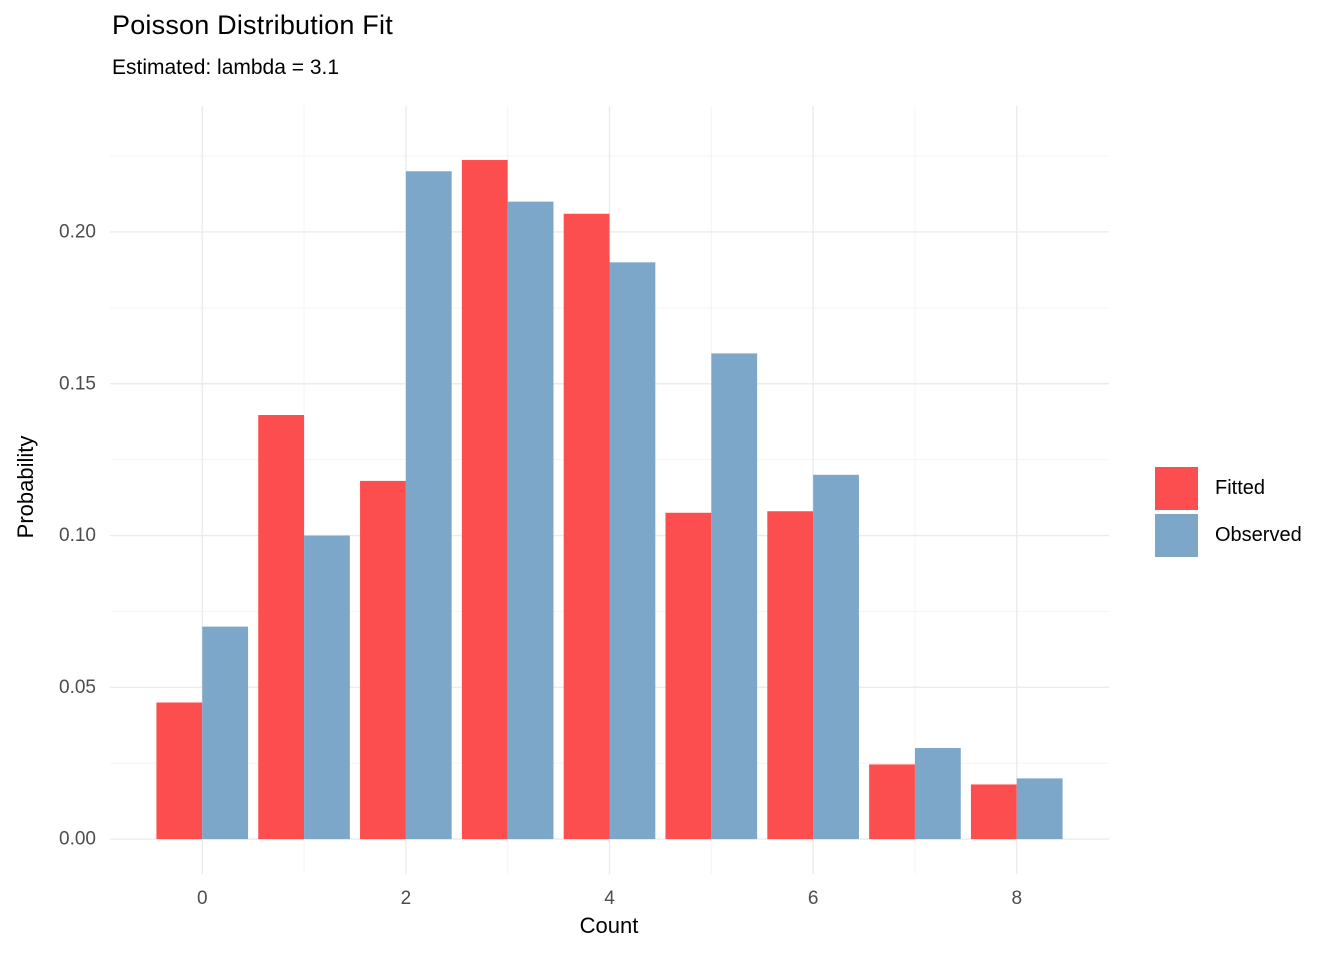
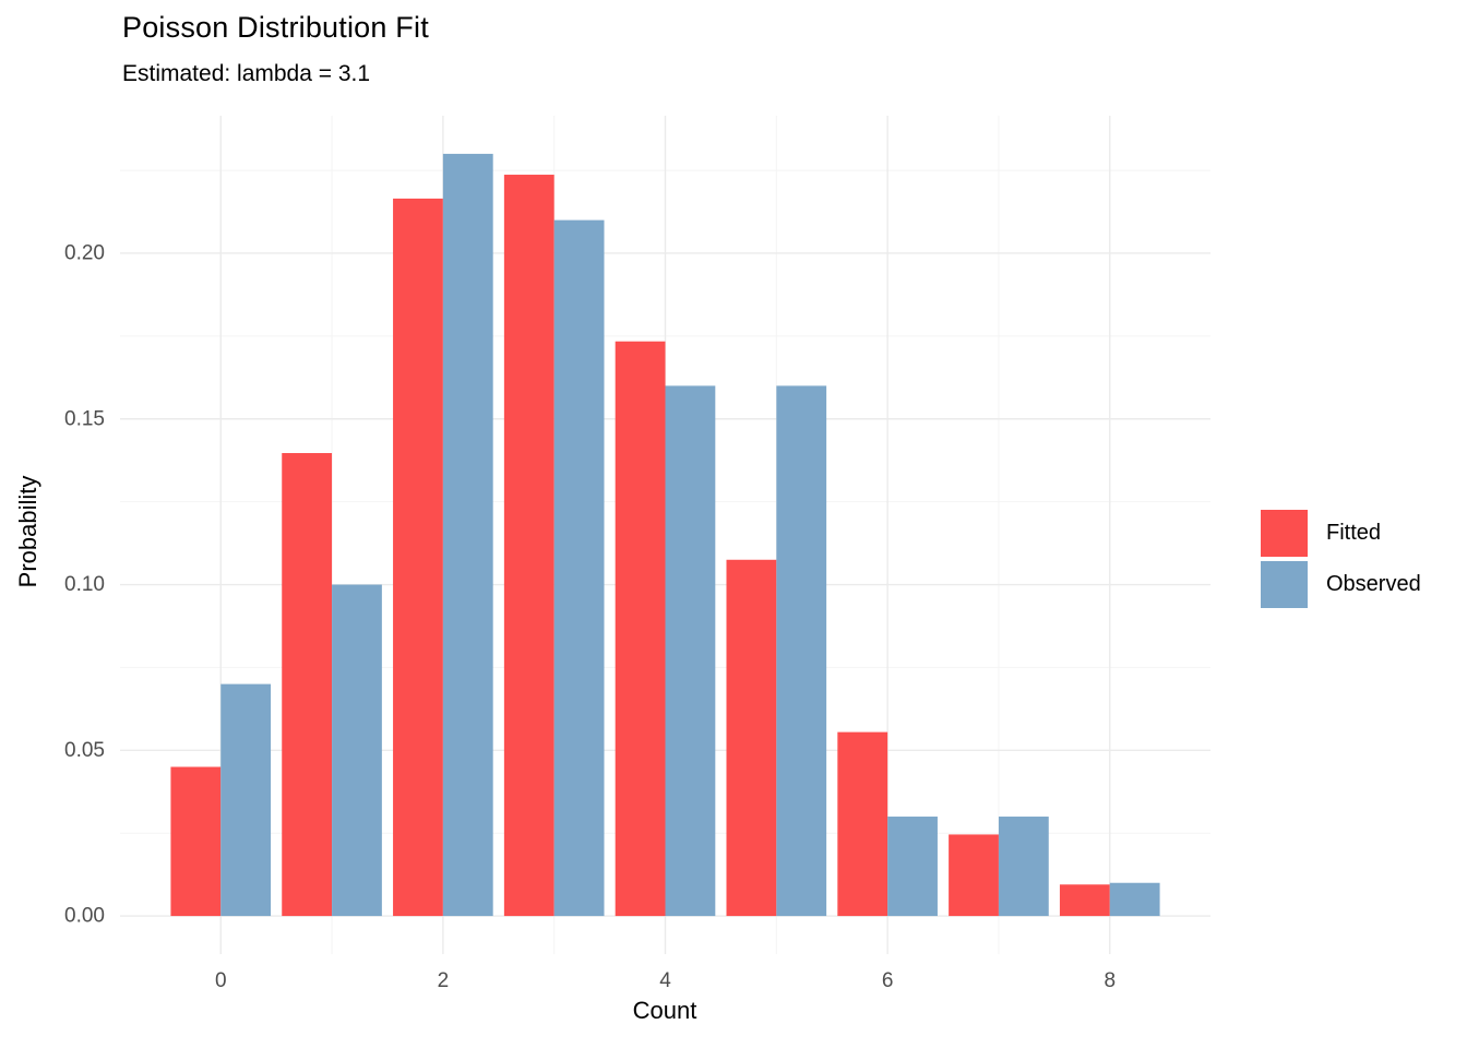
Fitted/2: 0.118 -> 0.216
Observed/2: 0.22 -> 0.23
Fitted/4: 0.206 -> 0.173
Observed/4: 0.19 -> 0.16
Fitted/6: 0.108 -> 0.056
Observed/6: 0.12 -> 0.03
Fitted/8: 0.018 -> 0.009
Observed/8: 0.02 -> 0.01
